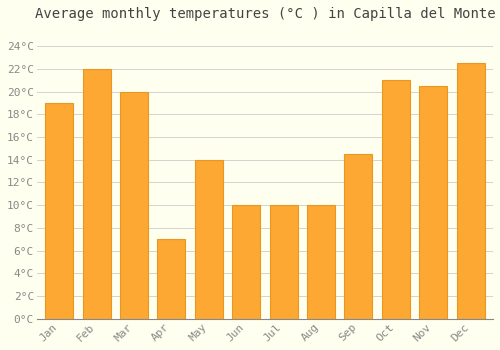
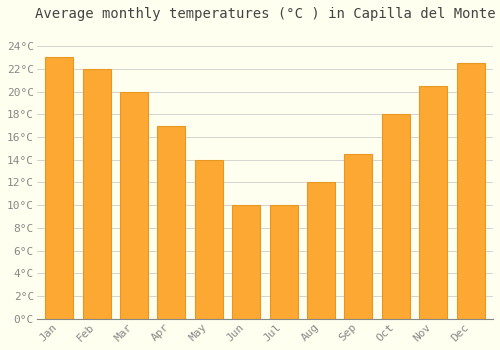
Jan: 19.0°C -> 23.0°C
Apr: 7.0°C -> 17.0°C
Aug: 10.0°C -> 12.0°C
Oct: 21.0°C -> 18.0°C
